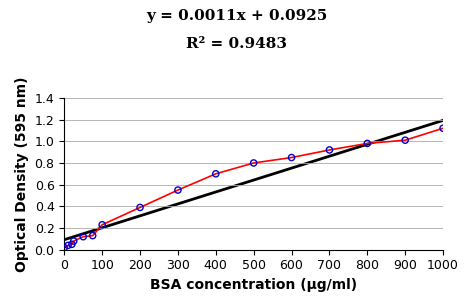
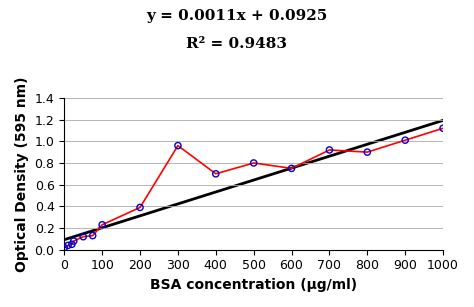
300: 0.55 -> 0.96
600: 0.85 -> 0.75
800: 0.98 -> 0.90
